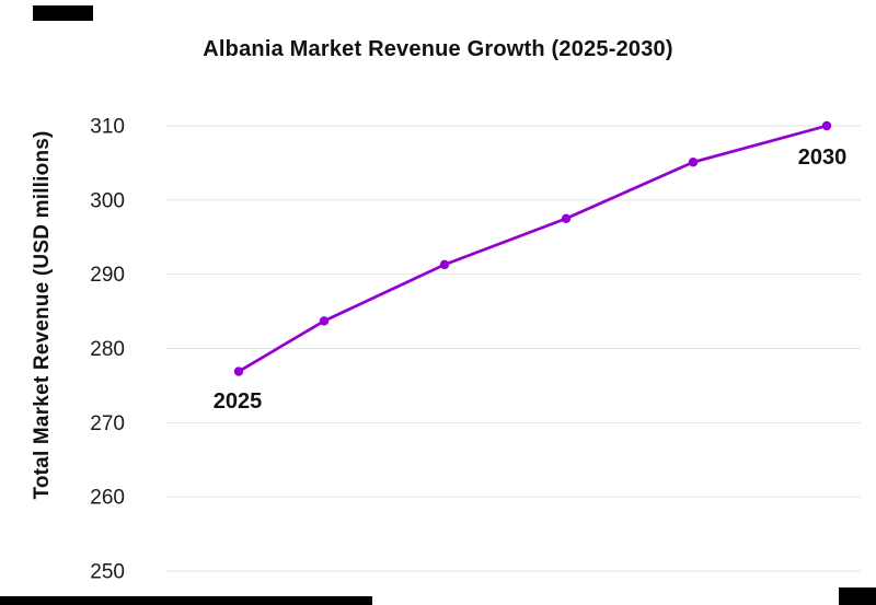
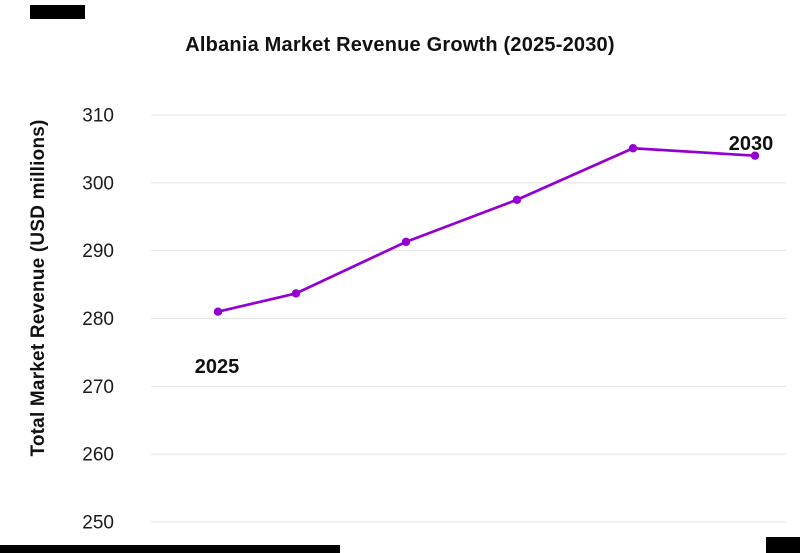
2025: 277 -> 281
2030: 310 -> 304
